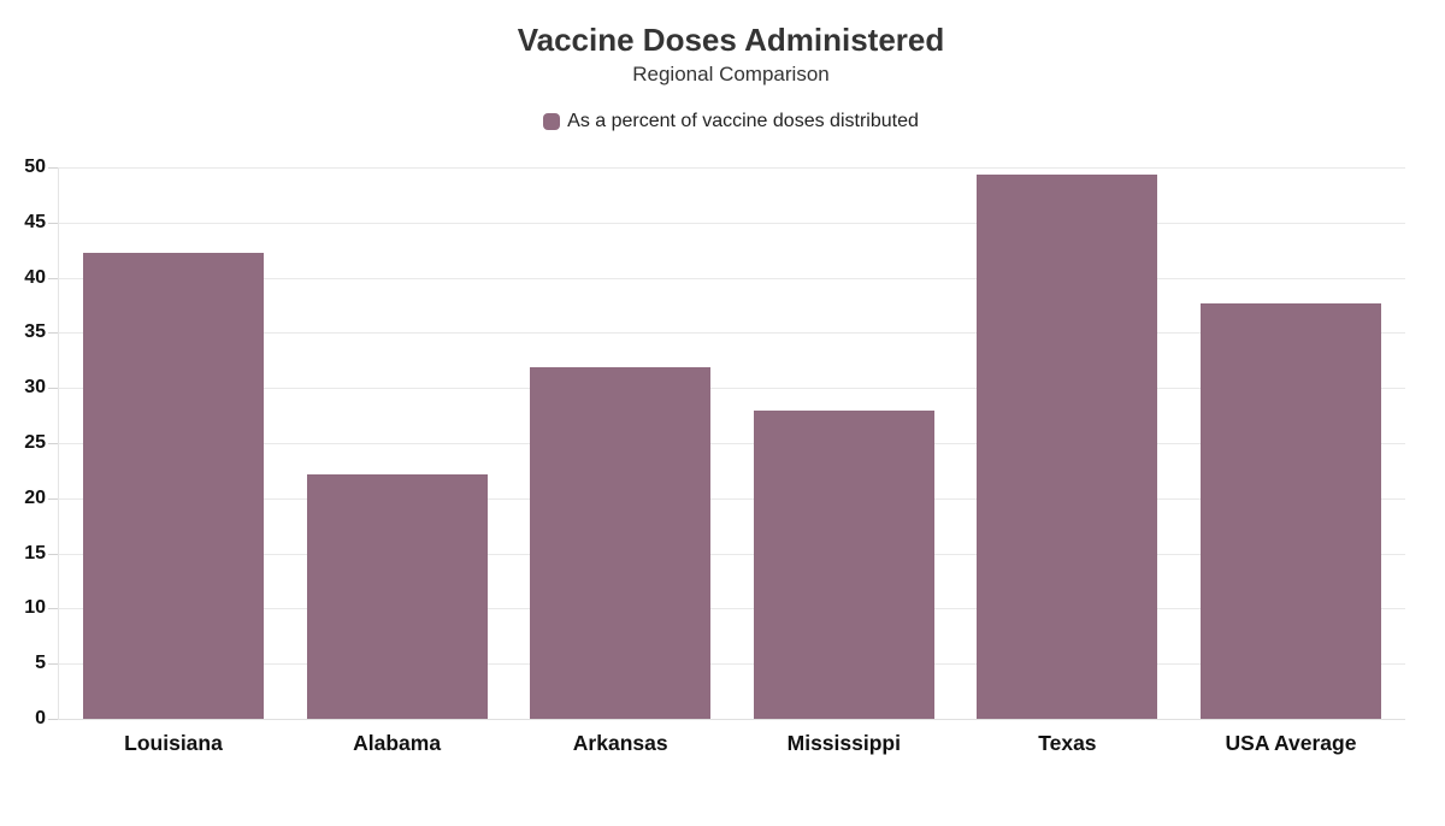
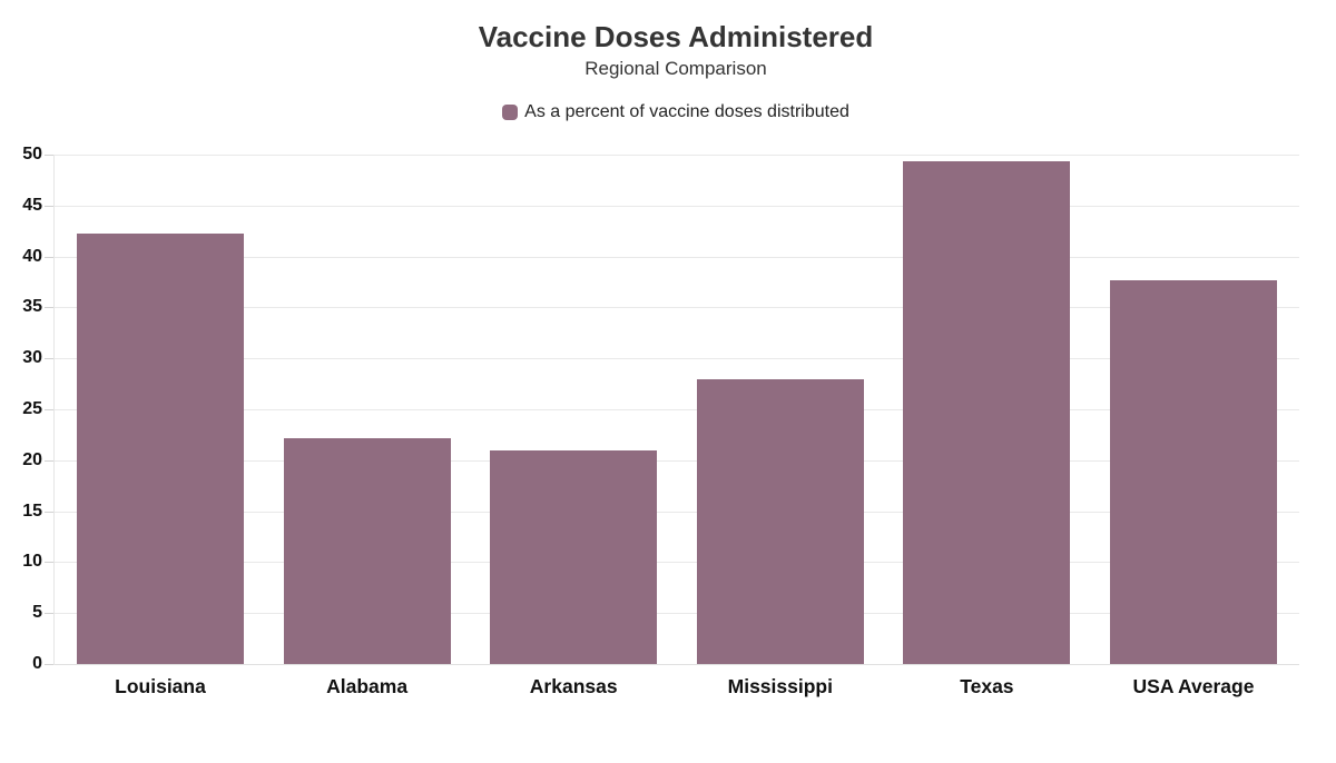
Arkansas: 32 -> 21
